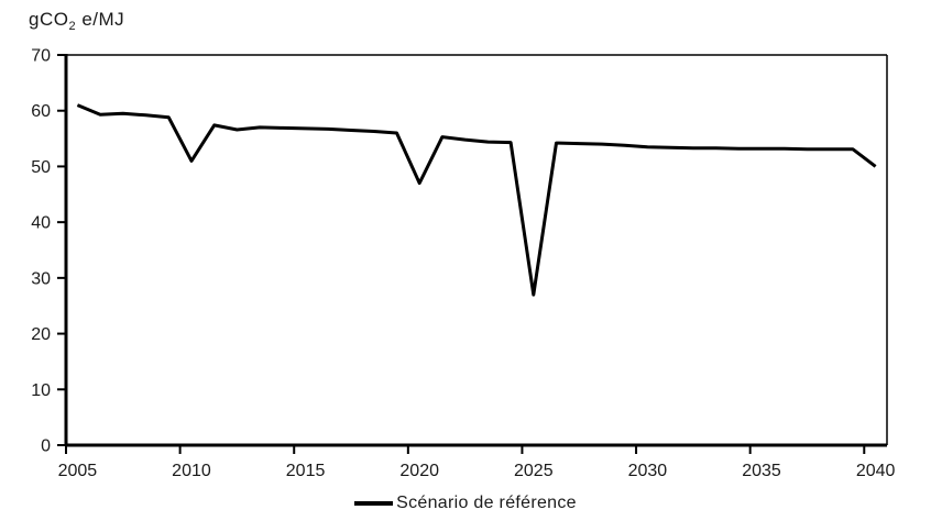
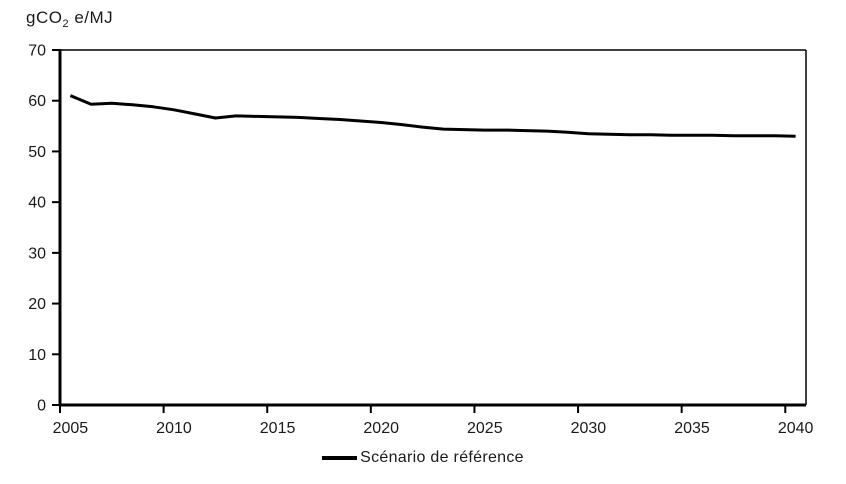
2010: 51 -> 58
2020: 47 -> 56
2025: 27 -> 54
2040: 50 -> 53
